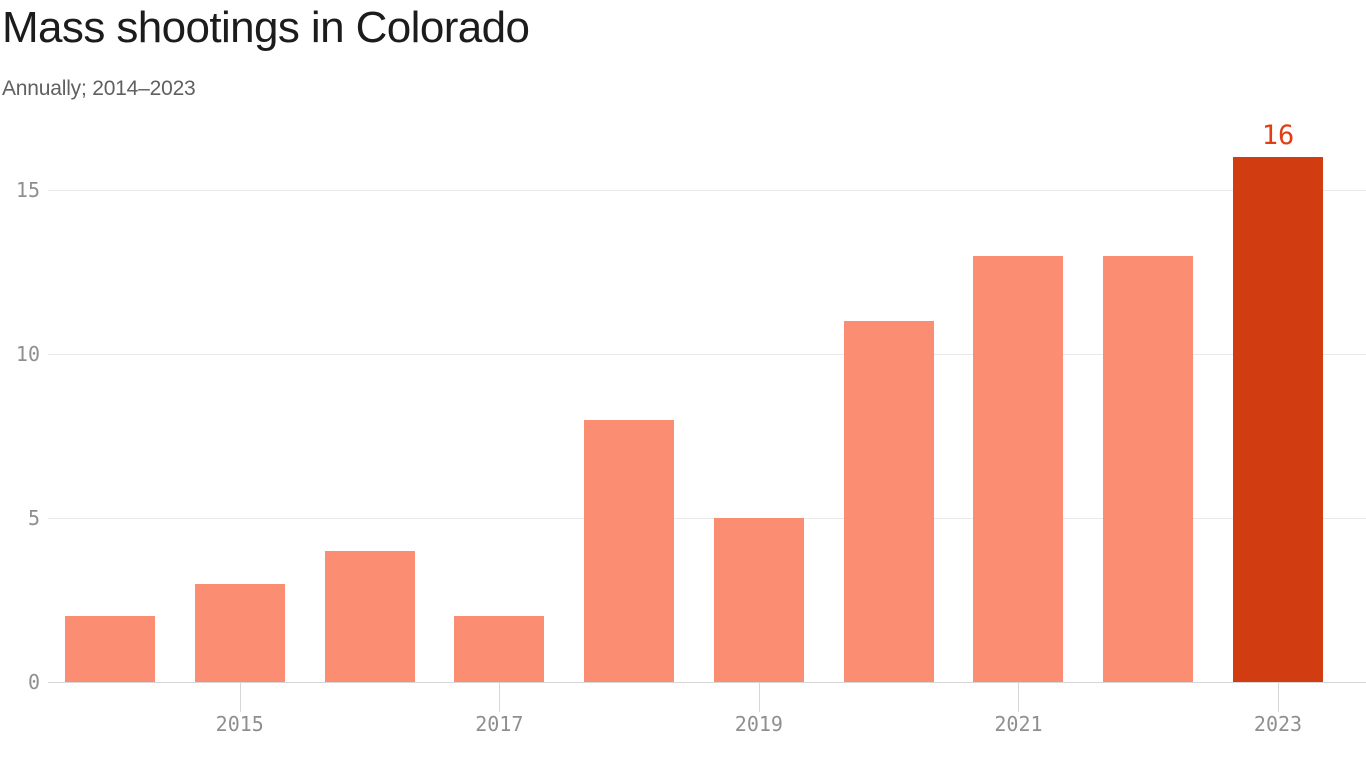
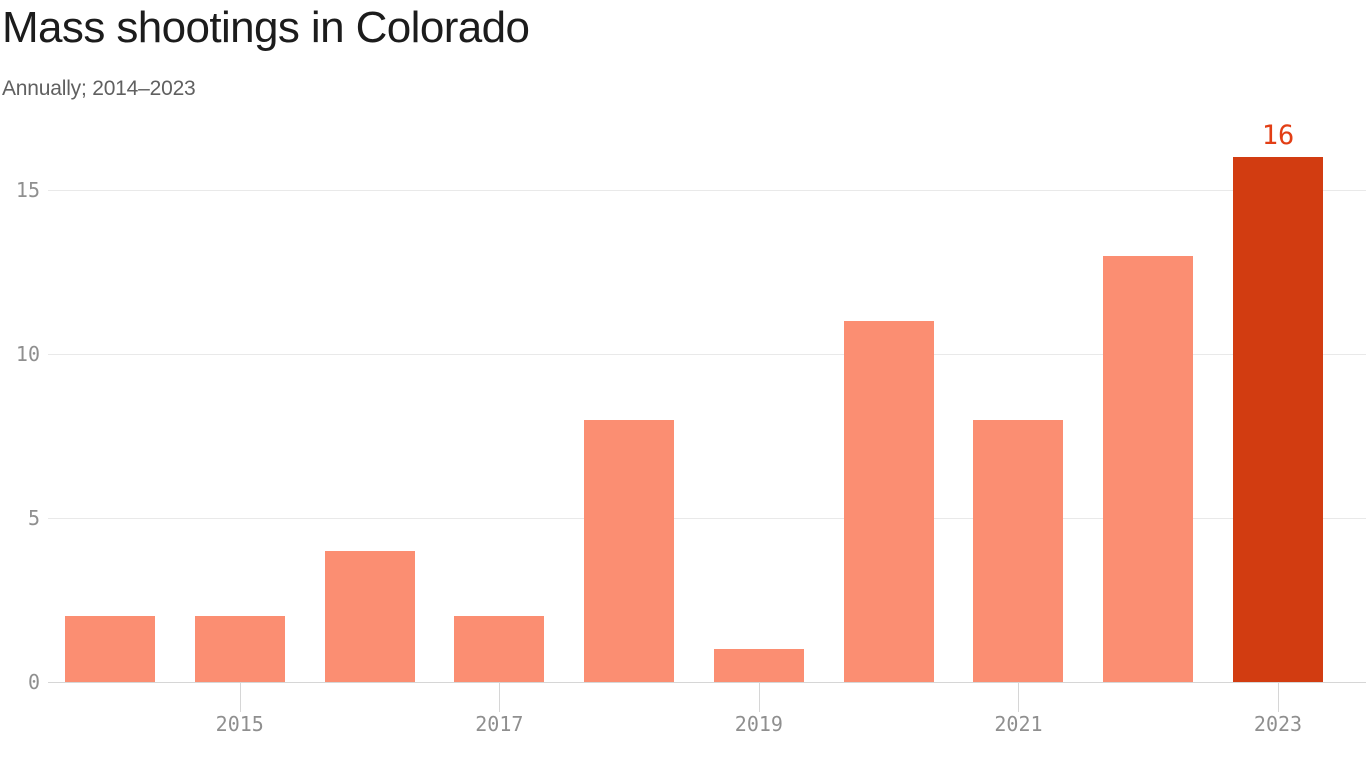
2015: 3 -> 2
2019: 5 -> 1
2021: 13 -> 8
